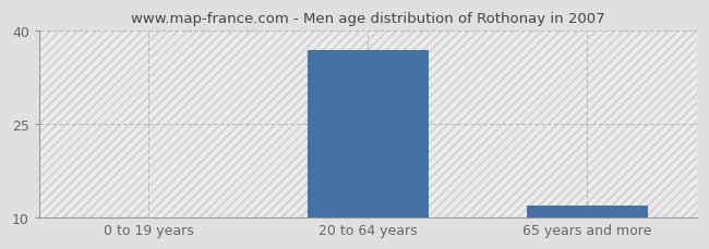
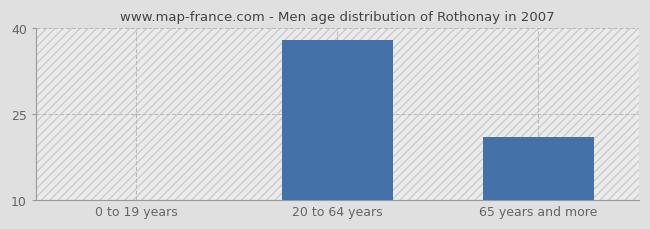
20 to 64 years: 37 -> 38
65 years and more: 12 -> 21
